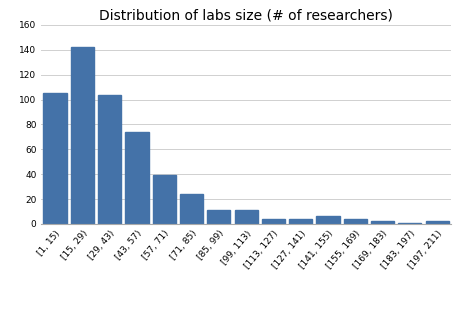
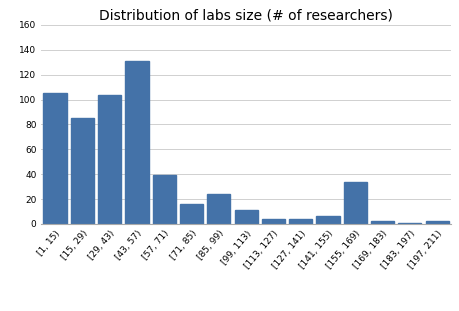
[15, 29): 142 -> 85
[43, 57): 74 -> 131
[71, 85): 24 -> 16
[85, 99): 11 -> 24
[155, 169): 4 -> 34
